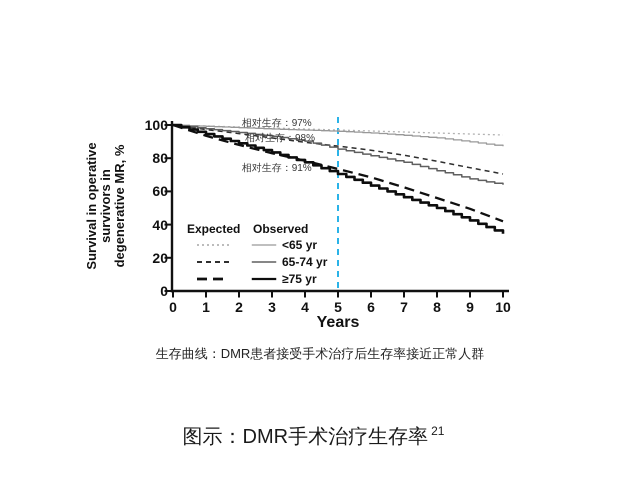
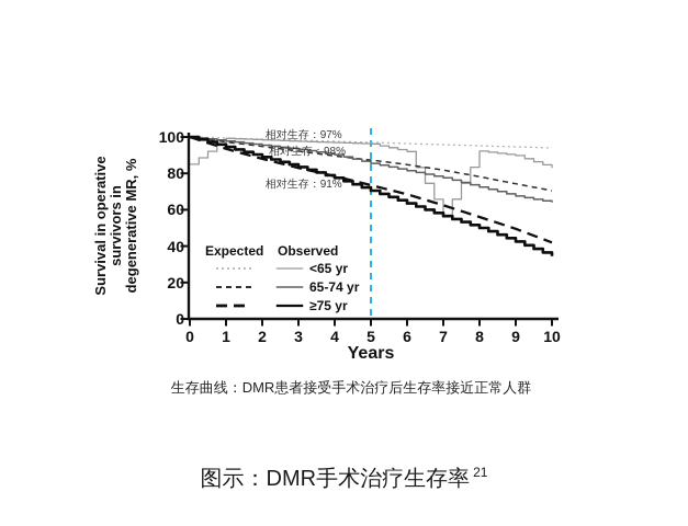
Observed <65 yr/0: 100 -> 85
Observed <65 yr/6: 95 -> 92
Observed <65 yr/7: 94 -> 57
Observed <65 yr/10: 87 -> 83
